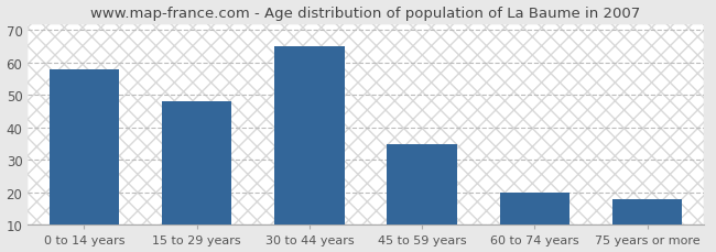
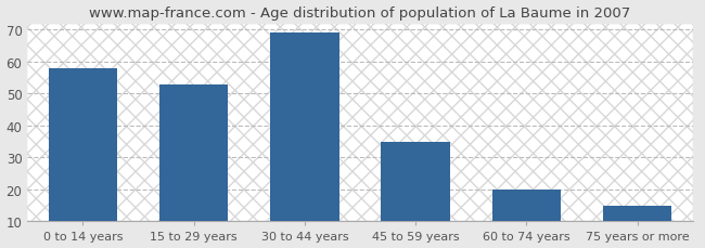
15 to 29 years: 48 -> 53
30 to 44 years: 65 -> 69
75 years or more: 18 -> 15
